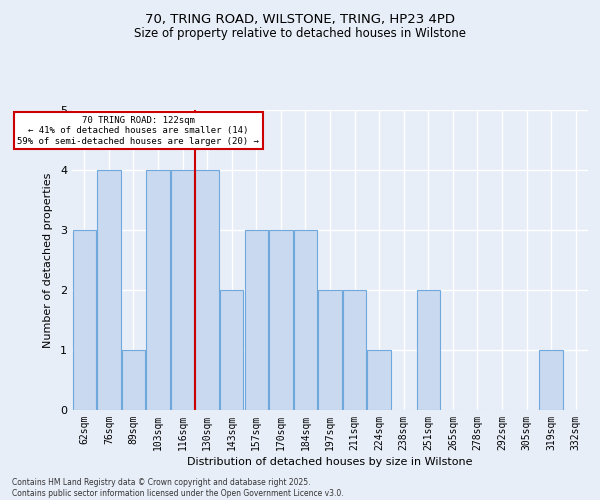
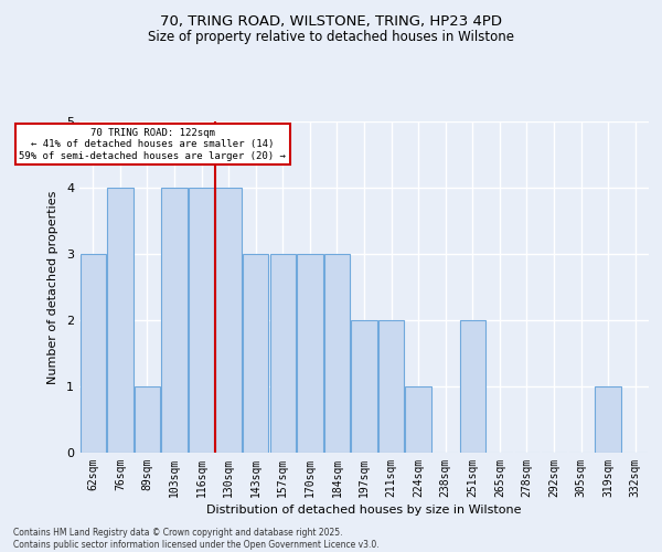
143sqm: 2 -> 3
